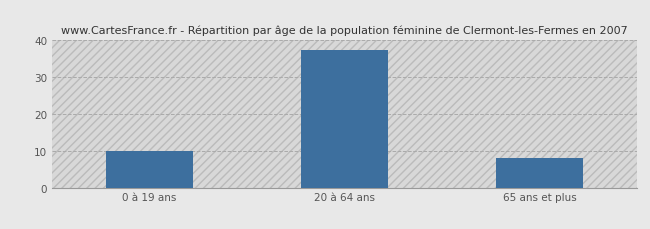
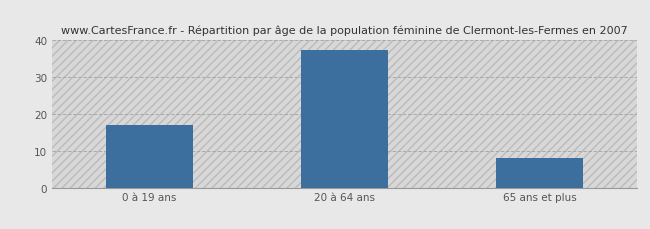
0 à 19 ans: 10.0 -> 17.0
